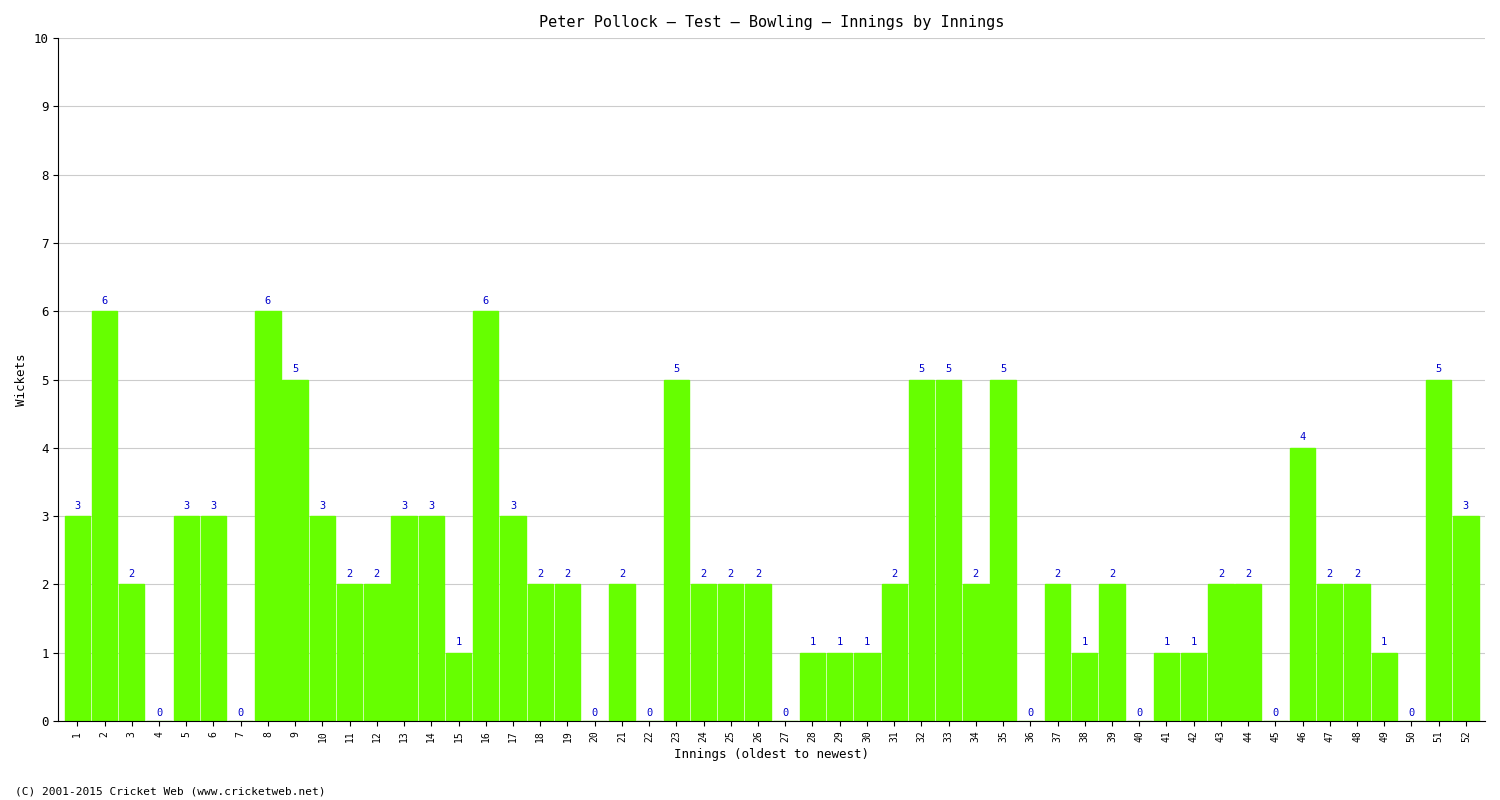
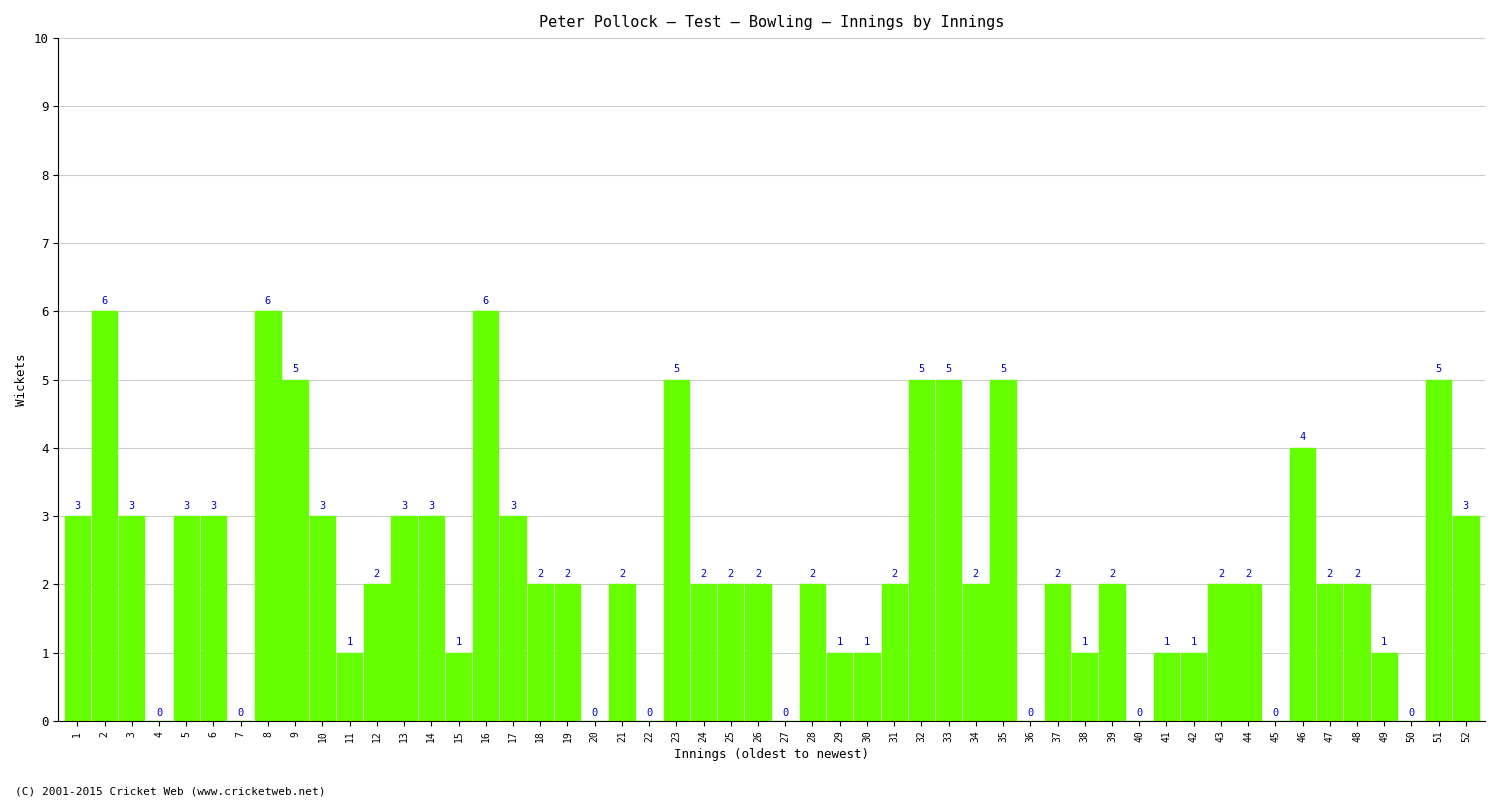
3: 2 -> 3
11: 2 -> 1
28: 1 -> 2
